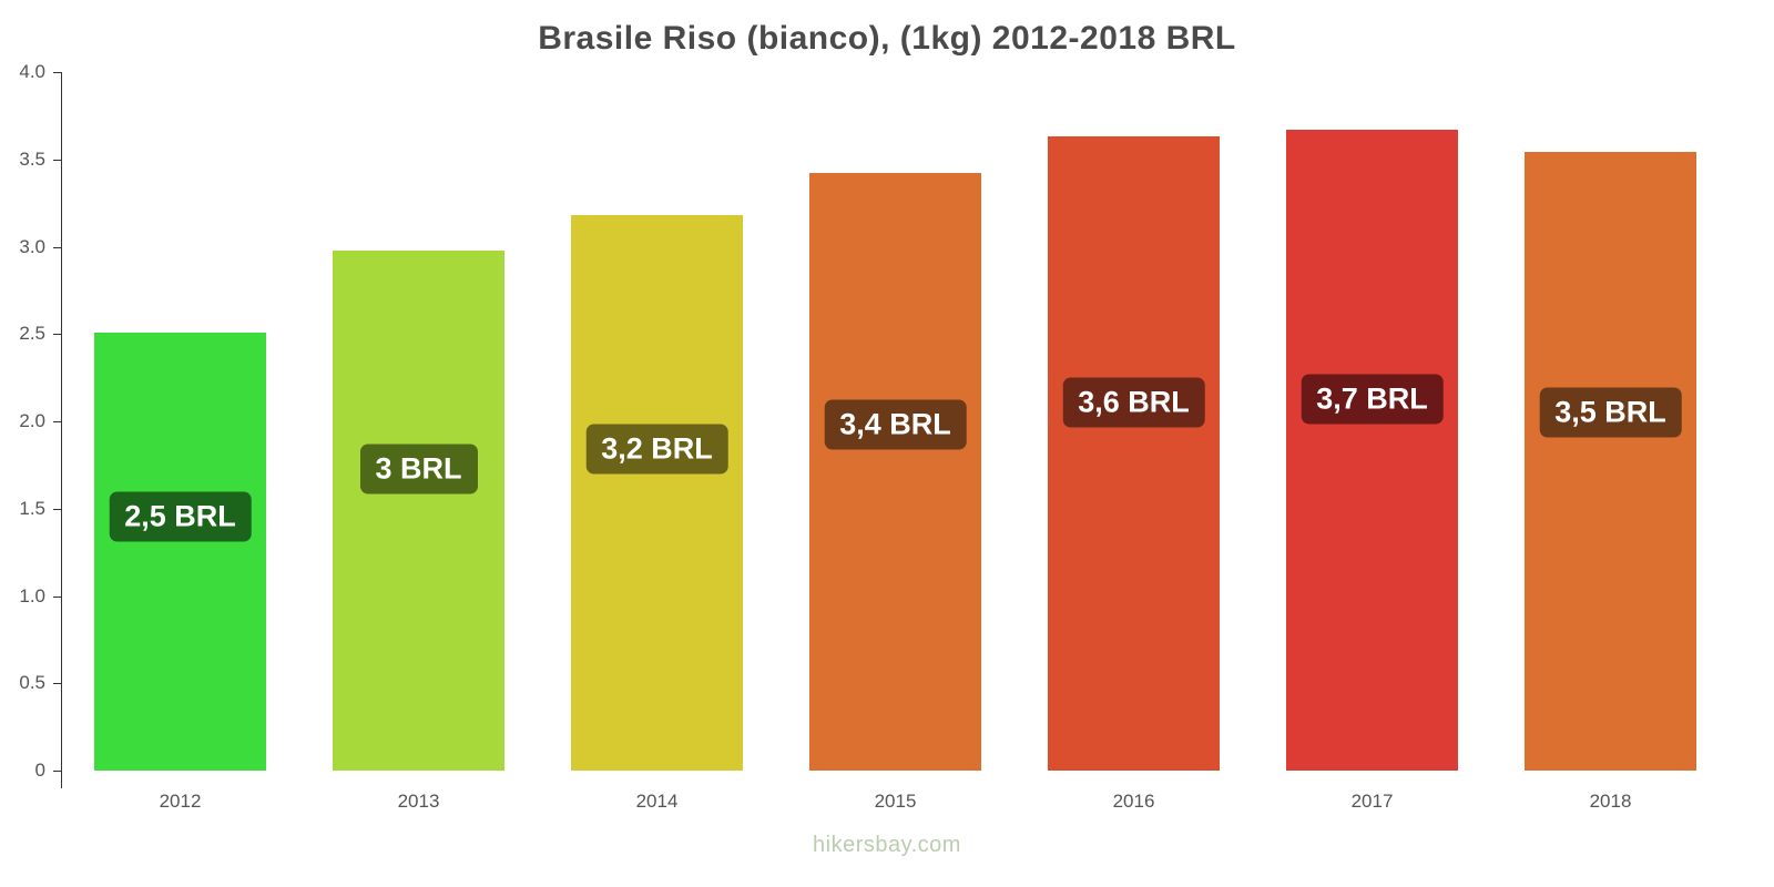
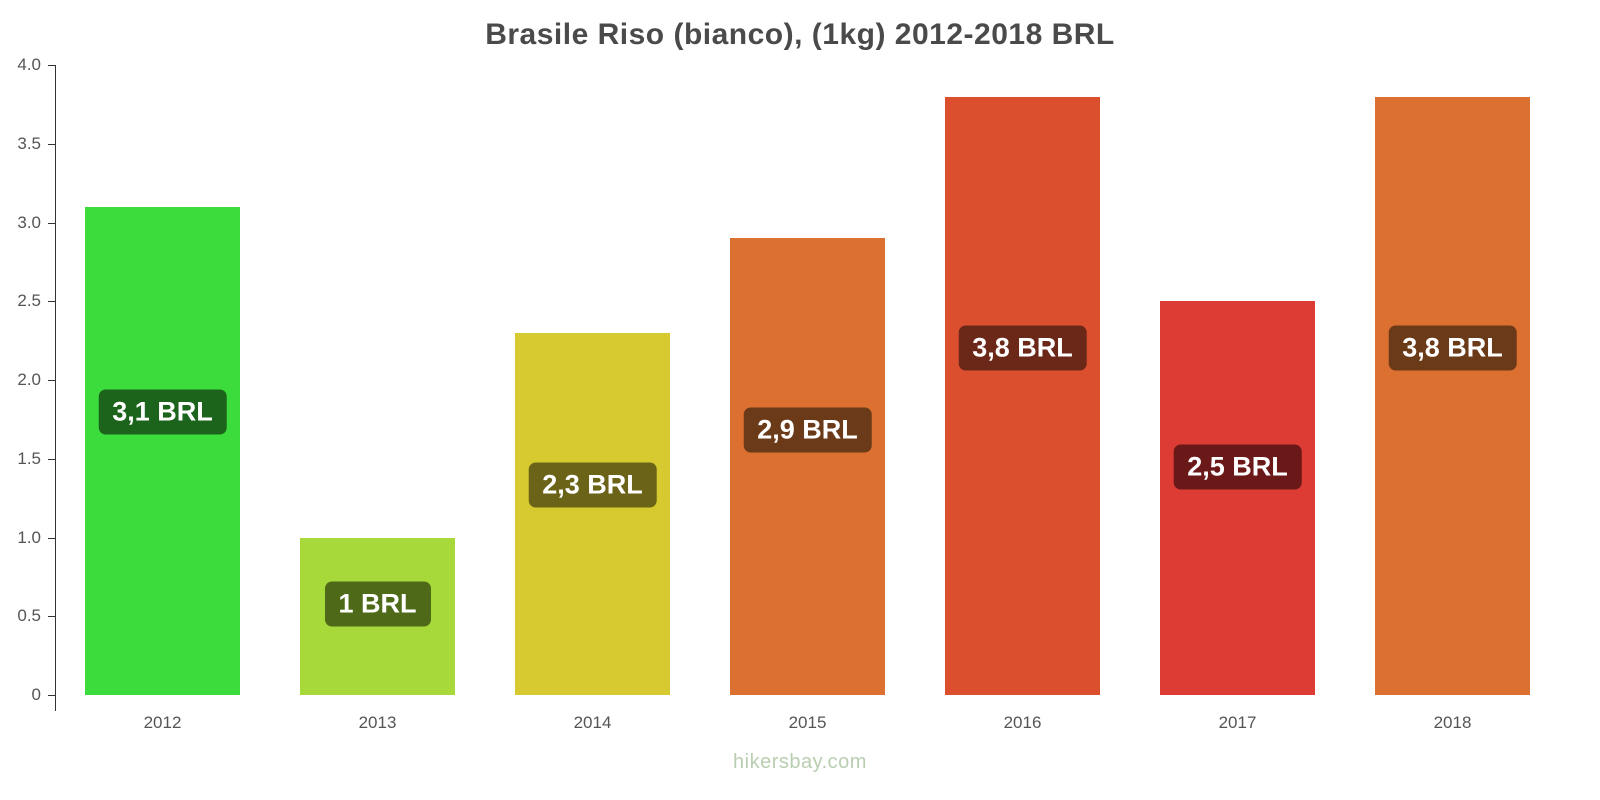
2012: 2,5 -> 3,1
2013: 3 -> 1
2014: 3,2 -> 2,3
2015: 3,4 -> 2,9
2016: 3,6 -> 3,8
2017: 3,7 -> 2,5
2018: 3,5 -> 3,8
